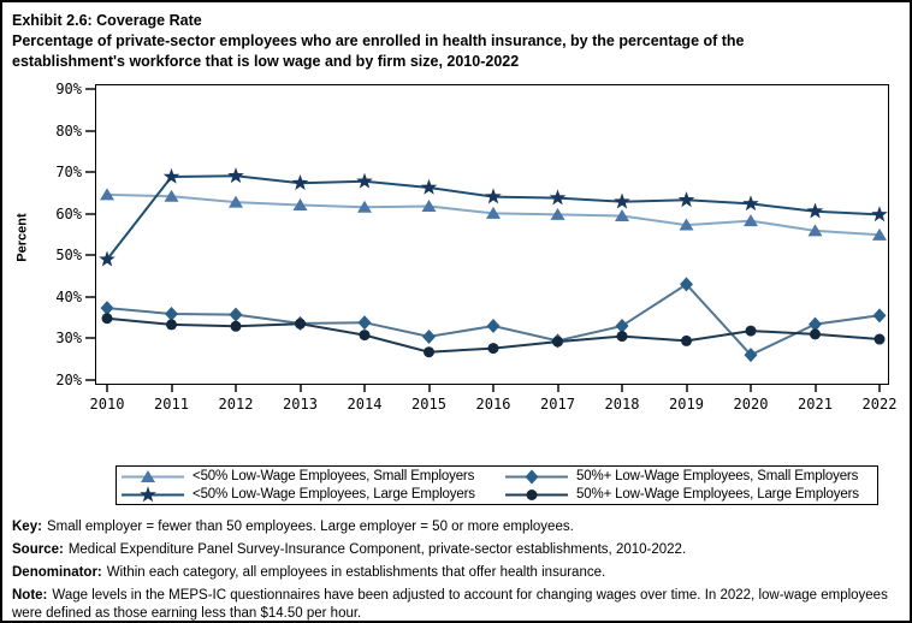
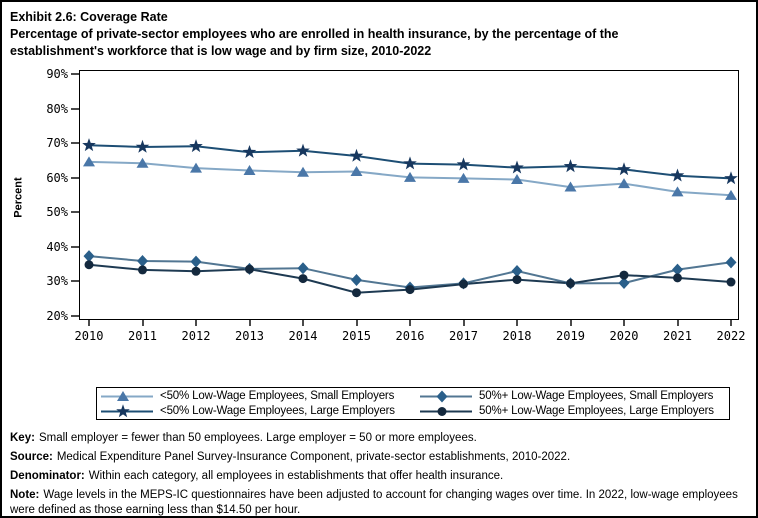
<50% Low-Wage Employees, Large Employers/2010: 49% -> 69%
50%+ Low-Wage Employees, Small Employers/2016: 33% -> 28%
50%+ Low-Wage Employees, Small Employers/2019: 43% -> 29%
50%+ Low-Wage Employees, Small Employers/2020: 26% -> 30%
